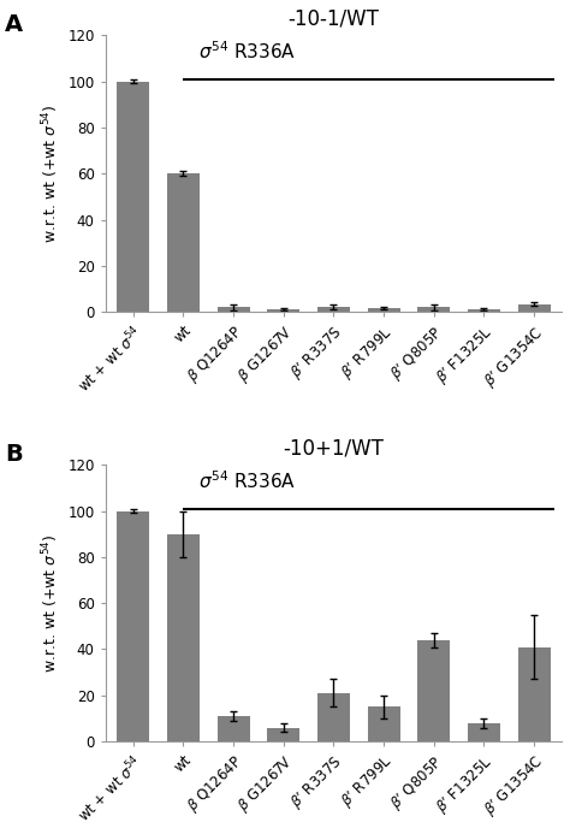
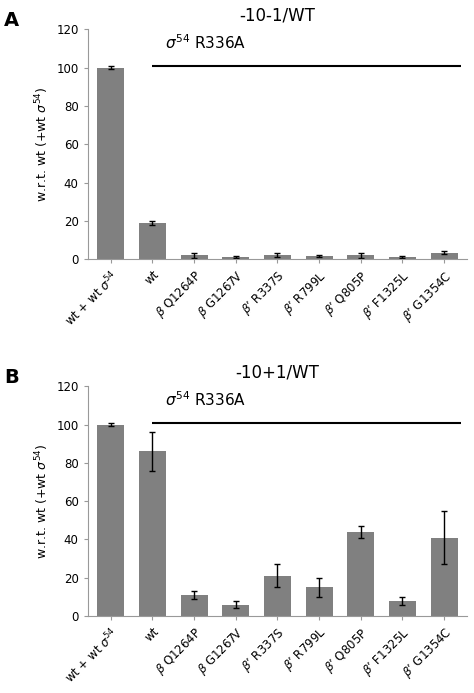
-10-1/WT/wt: 60 -> 19
-10+1/WT/wt: 90 -> 86
